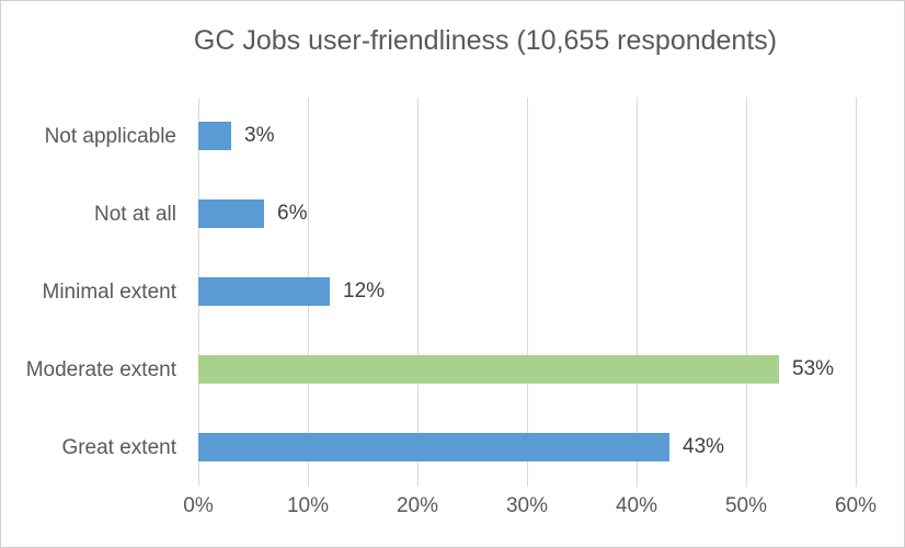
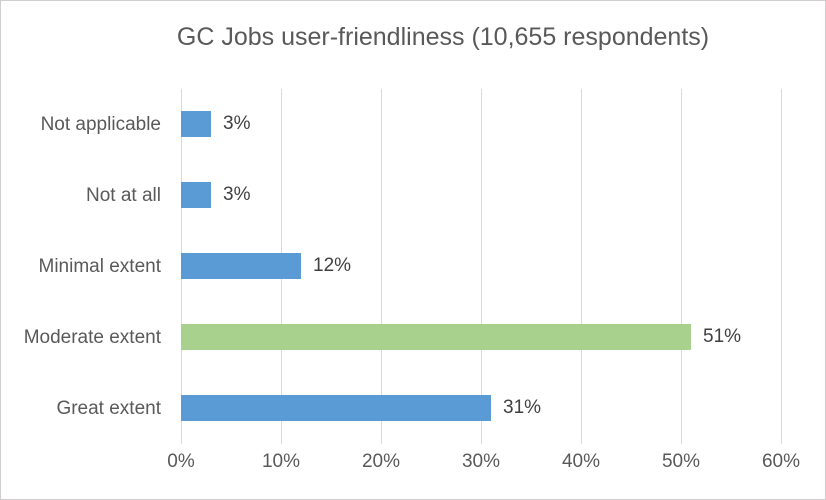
Not at all: 6% -> 3%
Moderate extent: 53% -> 51%
Great extent: 43% -> 31%
